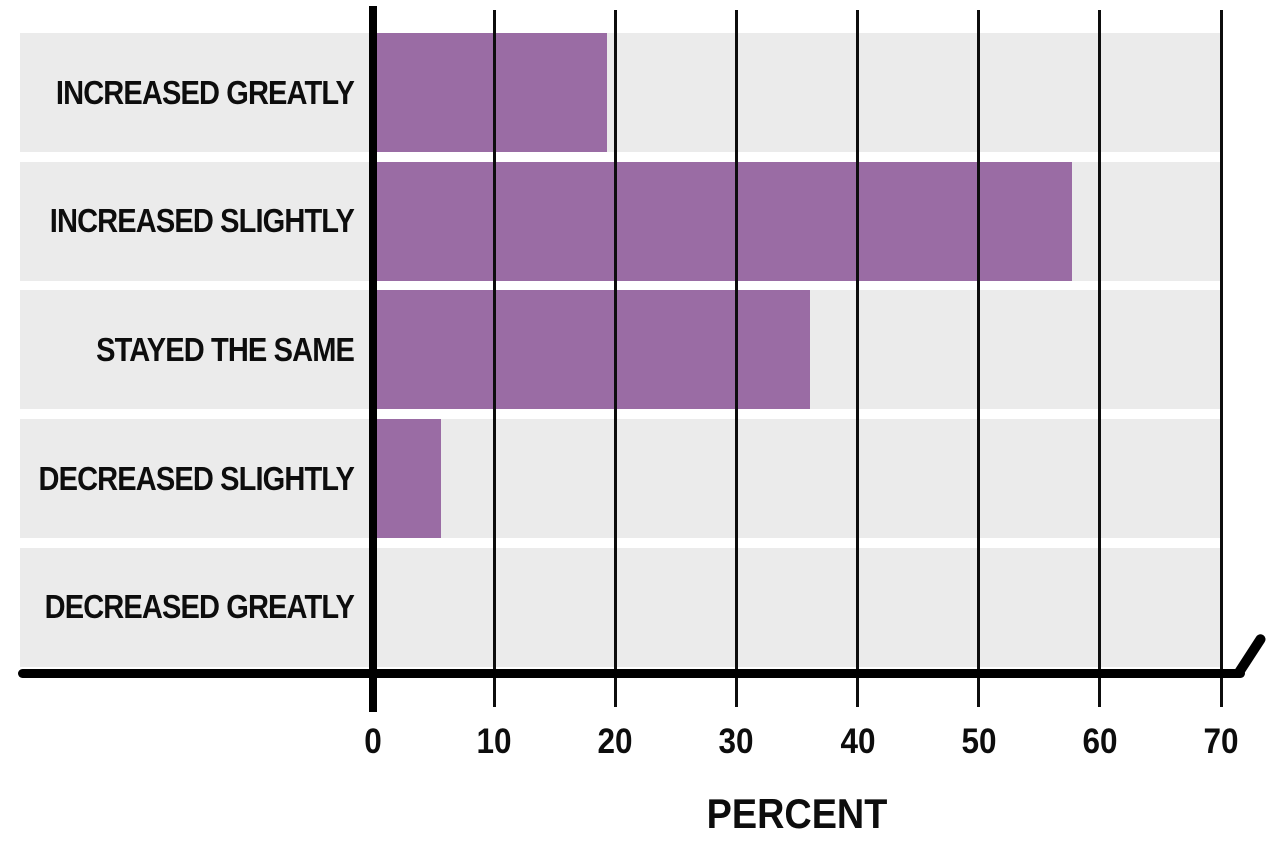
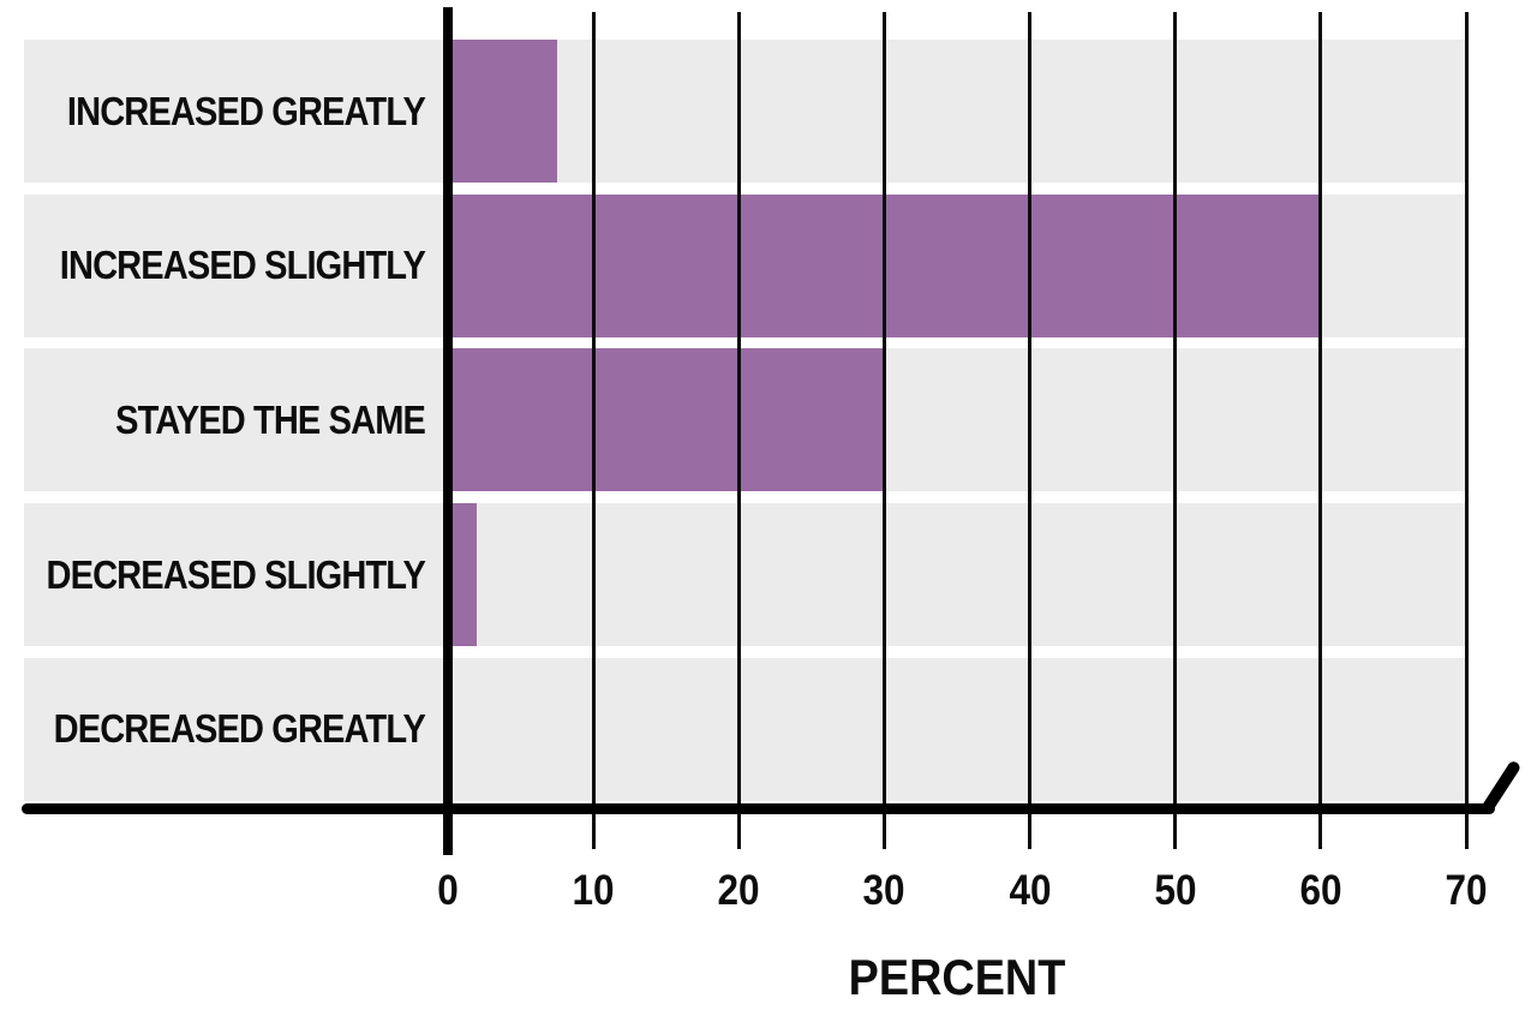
INCREASED GREATLY: 19.3 -> 7.5
INCREASED SLIGHTLY: 57.7 -> 60.0
STAYED THE SAME: 36.1 -> 30.0
DECREASED SLIGHTLY: 5.6 -> 2.0
